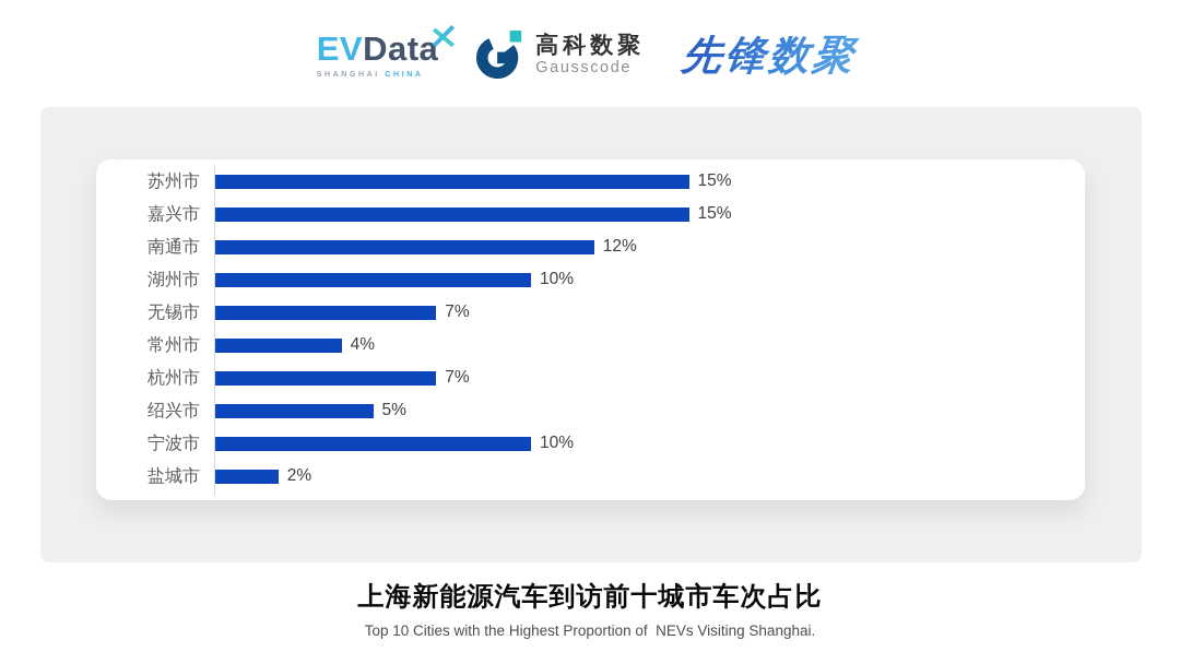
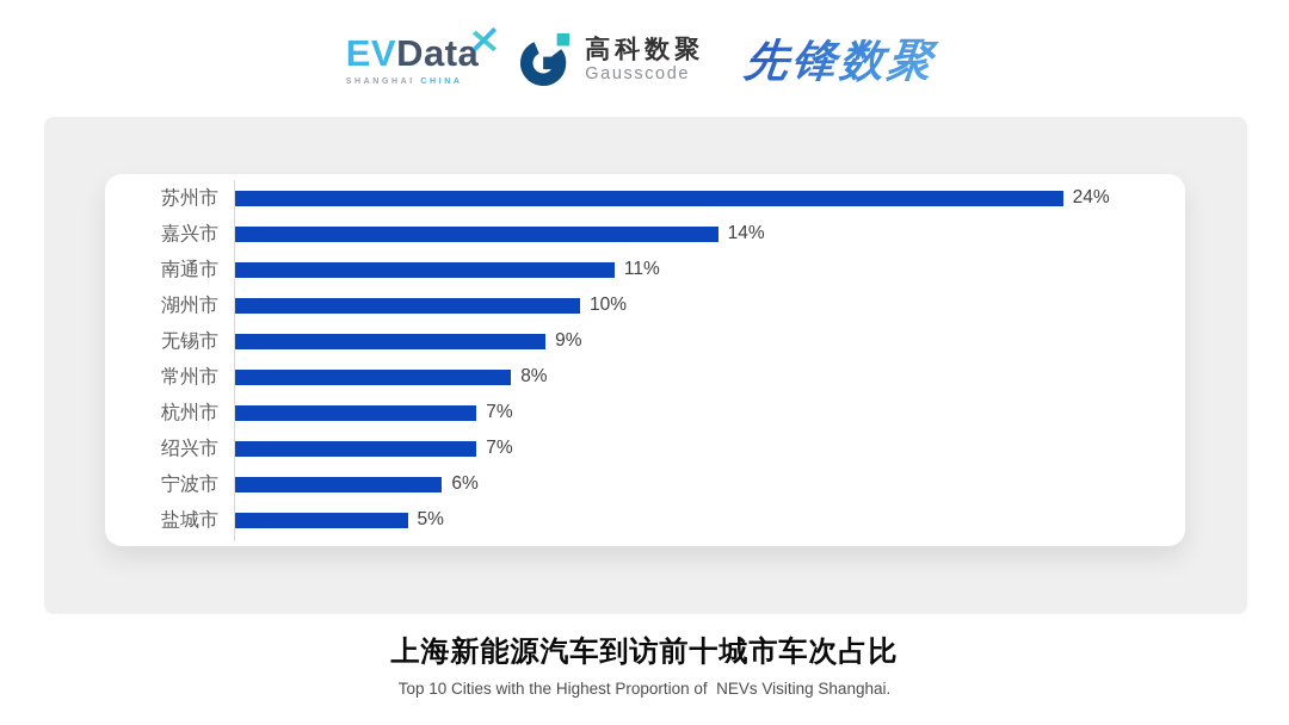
苏州市: 15% -> 24%
嘉兴市: 15% -> 14%
南通市: 12% -> 11%
无锡市: 7% -> 9%
常州市: 4% -> 8%
绍兴市: 5% -> 7%
宁波市: 10% -> 6%
盐城市: 2% -> 5%
